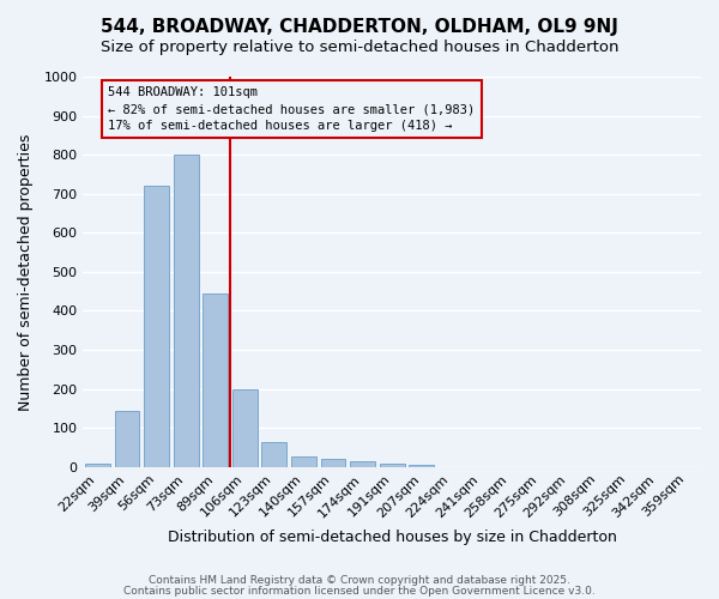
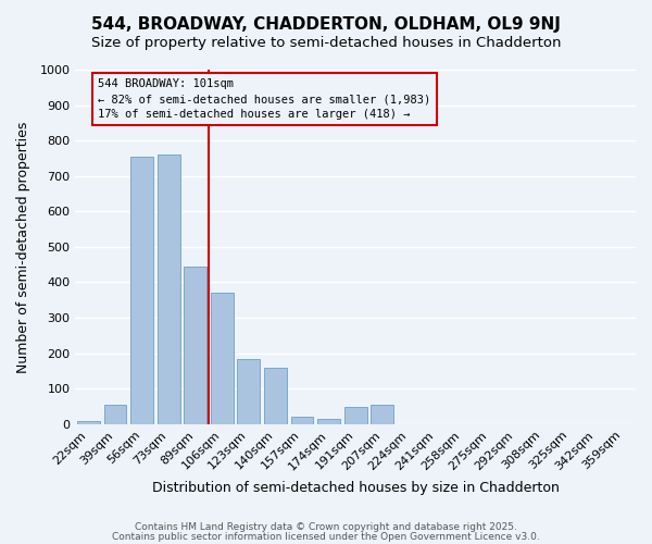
39sqm: 145 -> 55
56sqm: 720 -> 755
73sqm: 800 -> 760
106sqm: 200 -> 370
123sqm: 65 -> 185
140sqm: 27 -> 160
191sqm: 8 -> 50
207sqm: 5 -> 55
